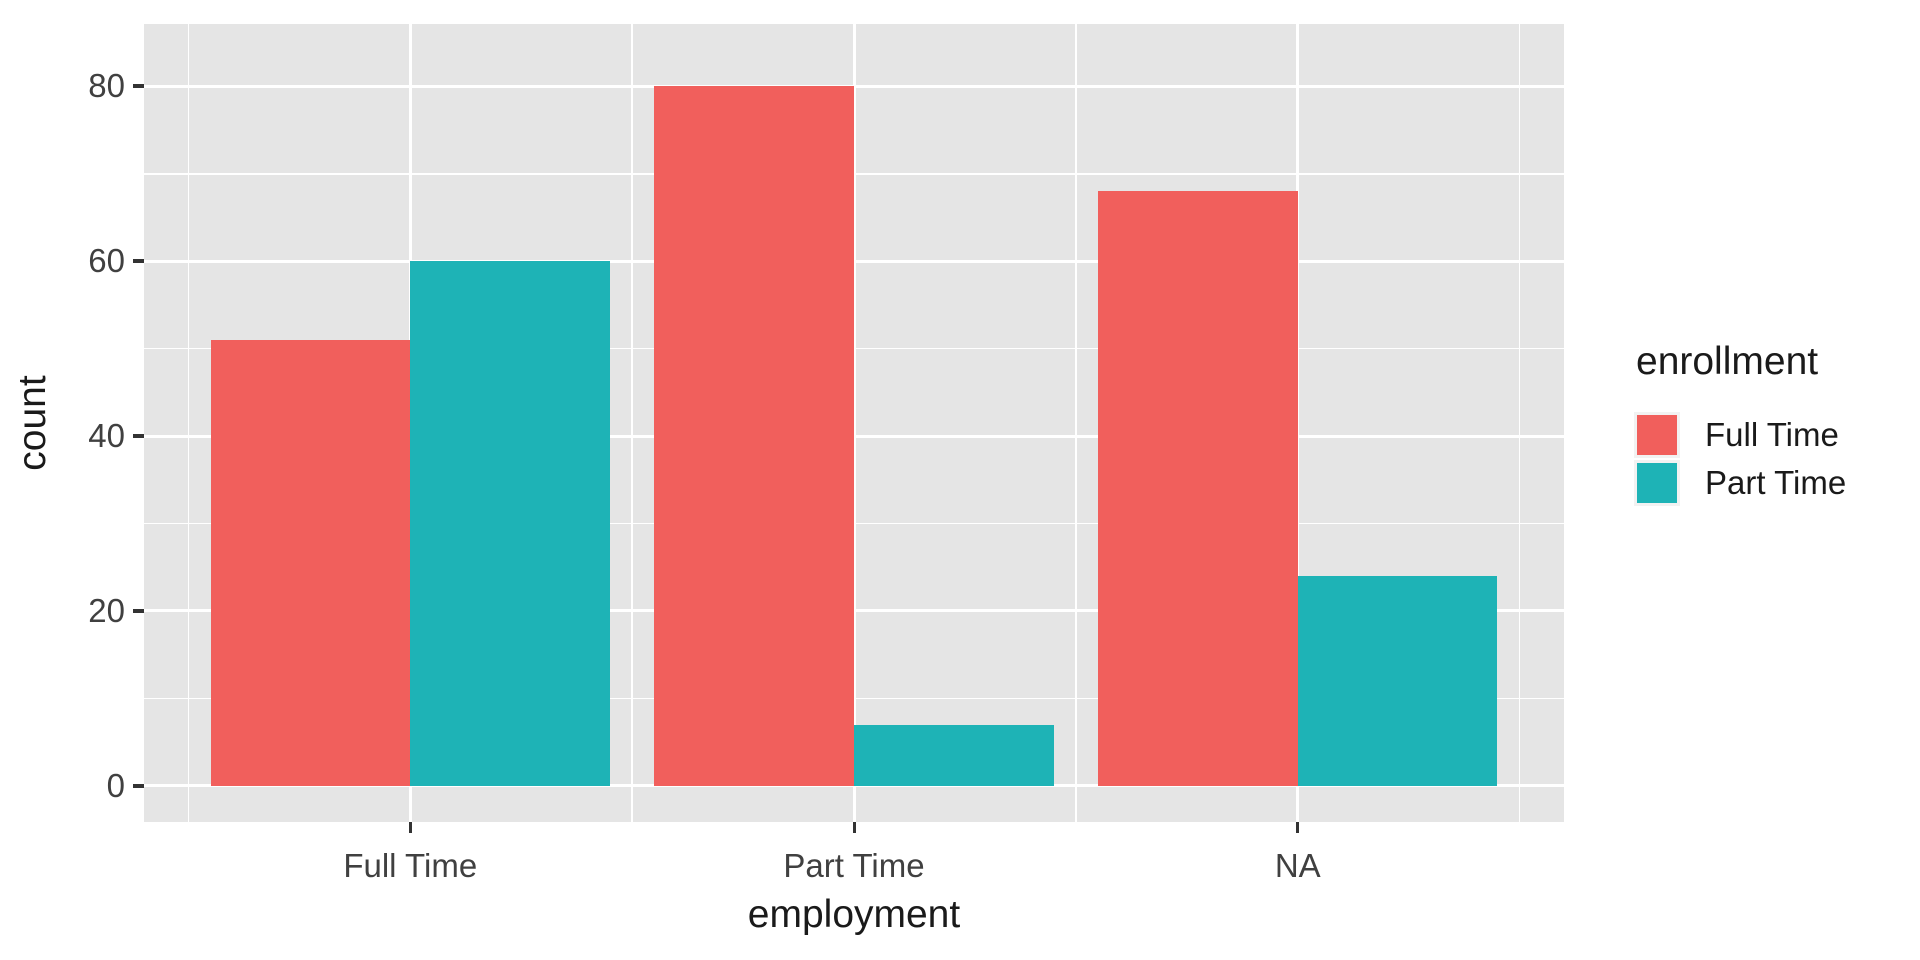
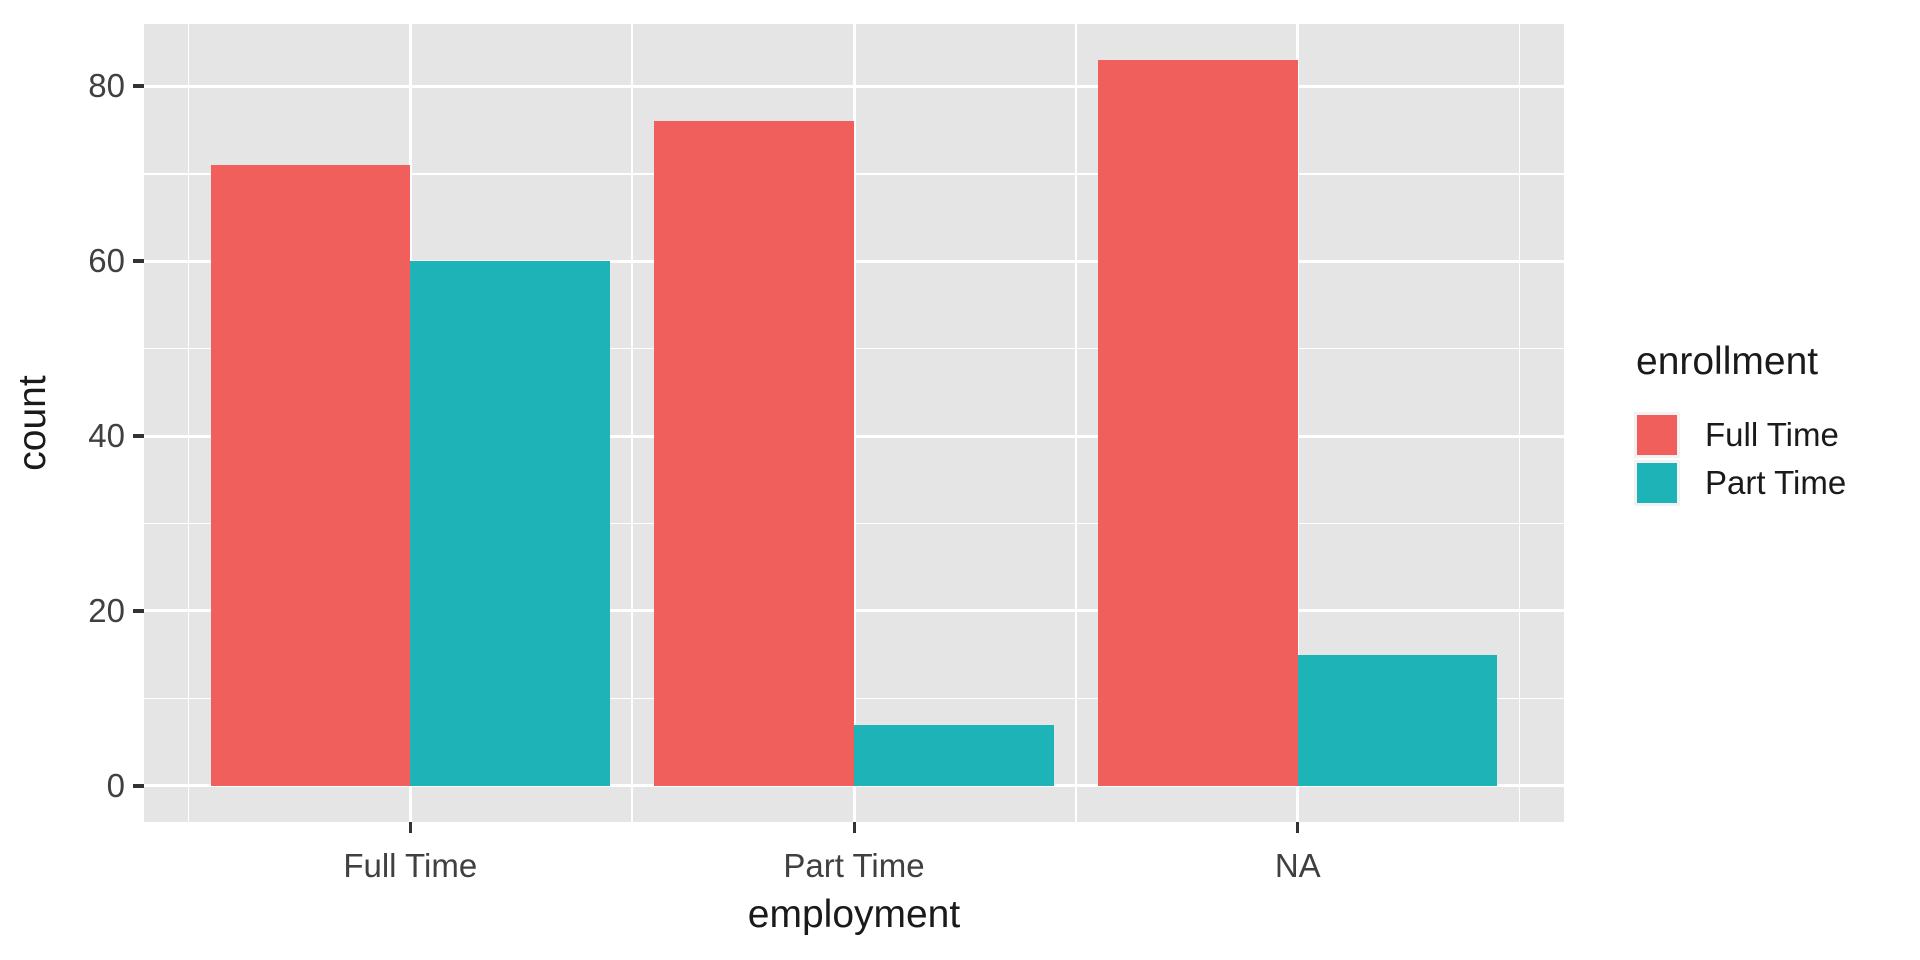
Full Time/Full Time: 51 -> 71
Full Time/Part Time: 80 -> 76
Full Time/NA: 68 -> 83
Part Time/NA: 24 -> 15
